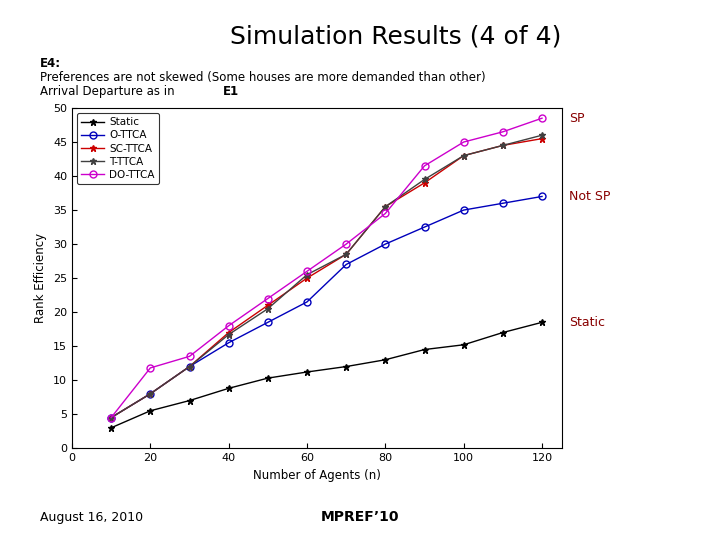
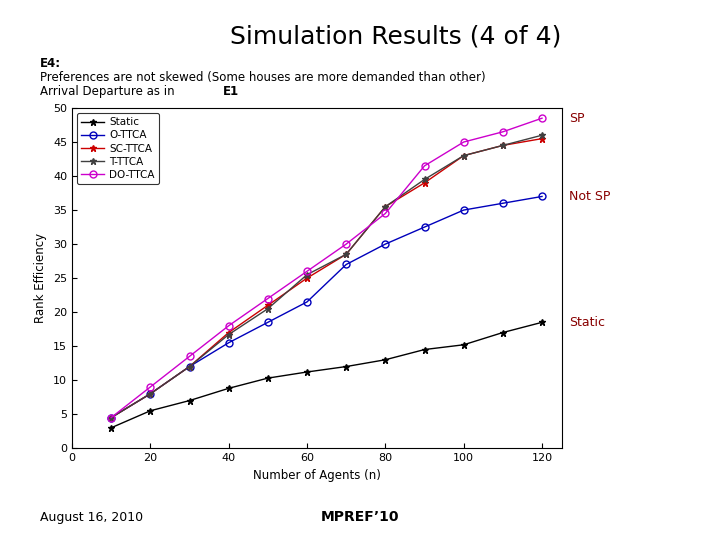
DO-TTCA/20: 11.8 -> 9.0
